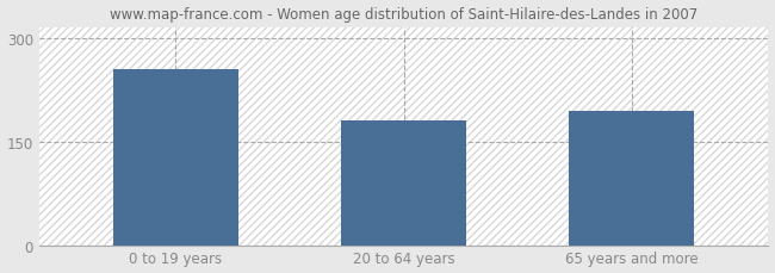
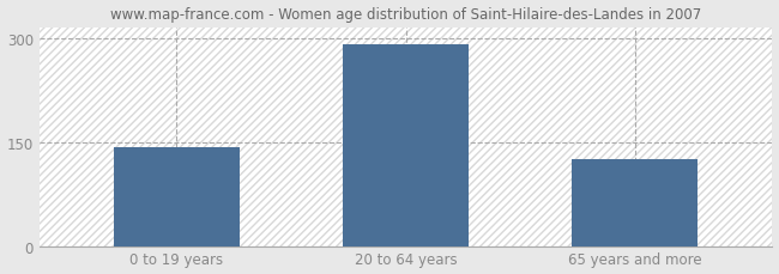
0 to 19 years: 254 -> 143
20 to 64 years: 180 -> 291
65 years and more: 194 -> 126
